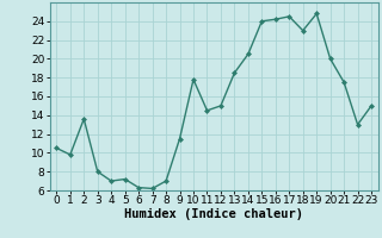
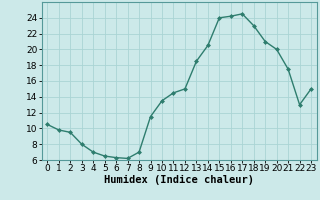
2: 13.6 -> 9.5
5: 7.2 -> 6.5
10: 17.8 -> 13.5
19: 24.8 -> 21.0
